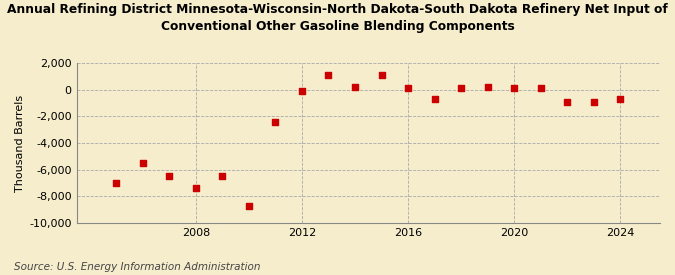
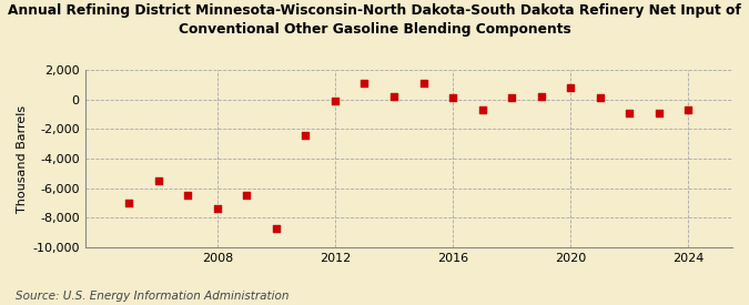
2020: 100 -> 800
